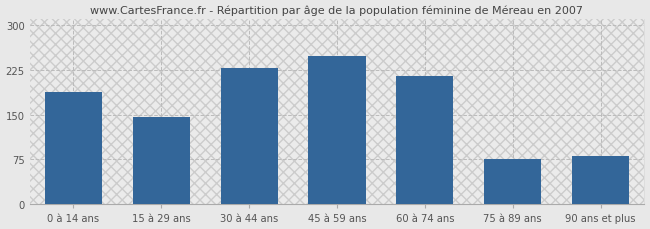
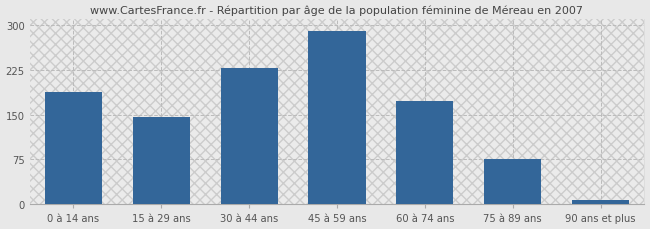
45 à 59 ans: 248 -> 289
60 à 74 ans: 214 -> 172
90 ans et plus: 80 -> 8
